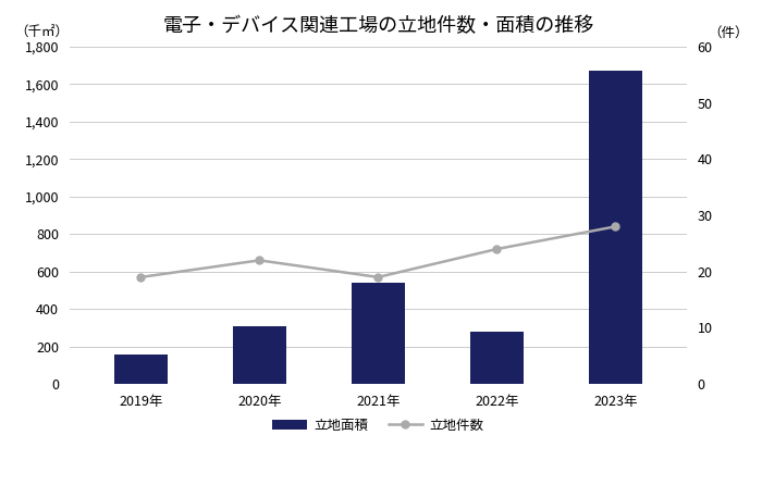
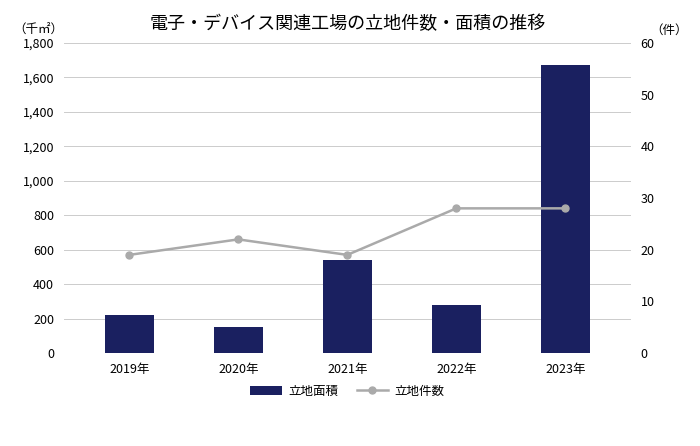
立地面積/2019年: 160 -> 220
立地面積/2020年: 310 -> 150
立地件数/2022年: 24 -> 28
